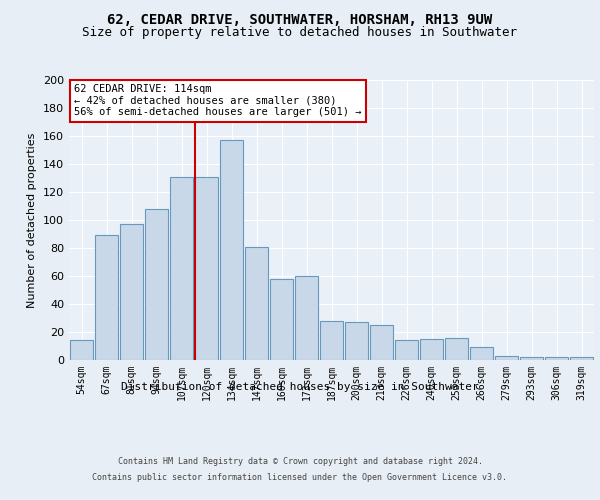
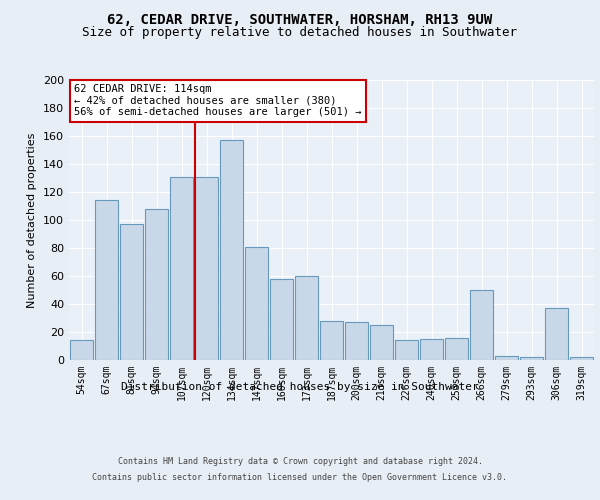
67sqm: 89 -> 114
266sqm: 9 -> 50
306sqm: 2 -> 37
